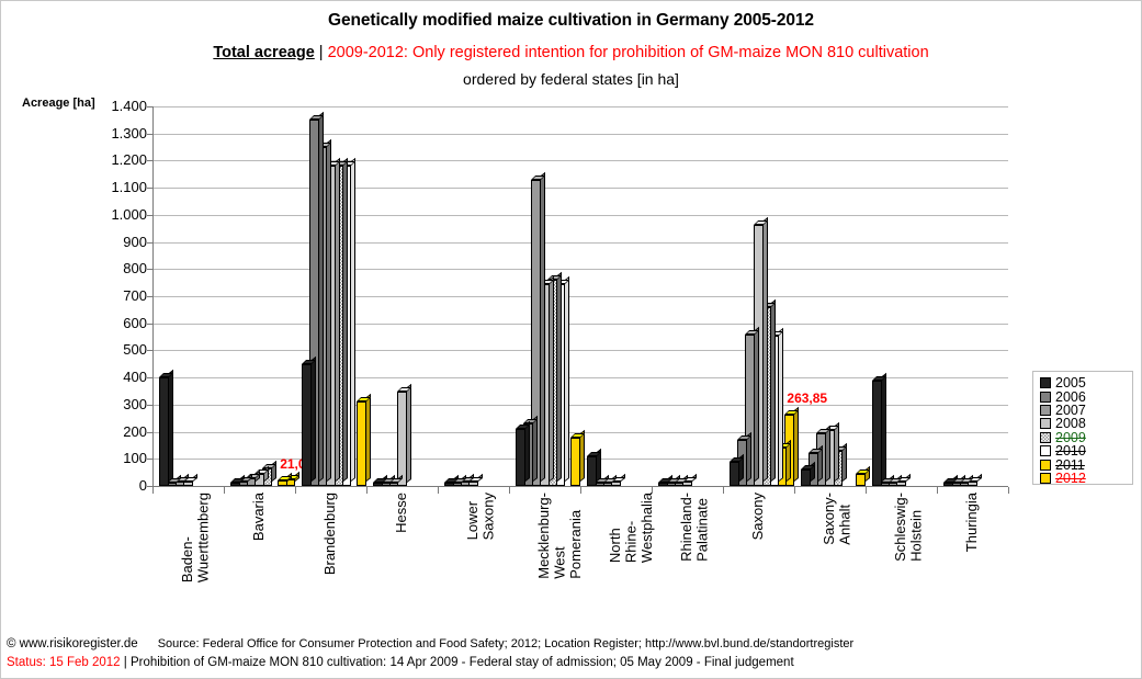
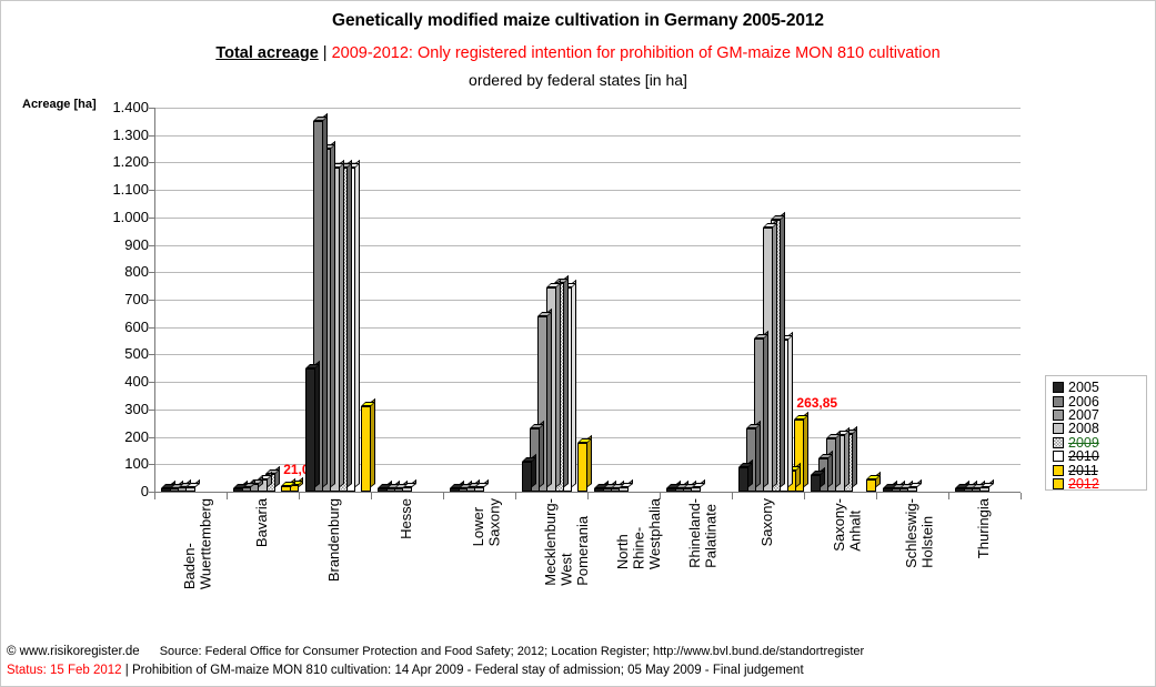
2005/Baden- Wuerttemberg: 400 -> 10
2008/Hesse: 350 -> 20
2005/Mecklenburg- West Pomerania: 210 -> 110
2007/Mecklenburg- West Pomerania: 1130 -> 640
2005/North Rhine- Westphalia: 110 -> 10
2006/Saxony: 170 -> 230
2009/Saxony: 660 -> 990
2011/Saxony: 140 -> 80
2009/Saxony- Anhalt: 130 -> 210
2005/Schleswig- Holstein: 390 -> 10
